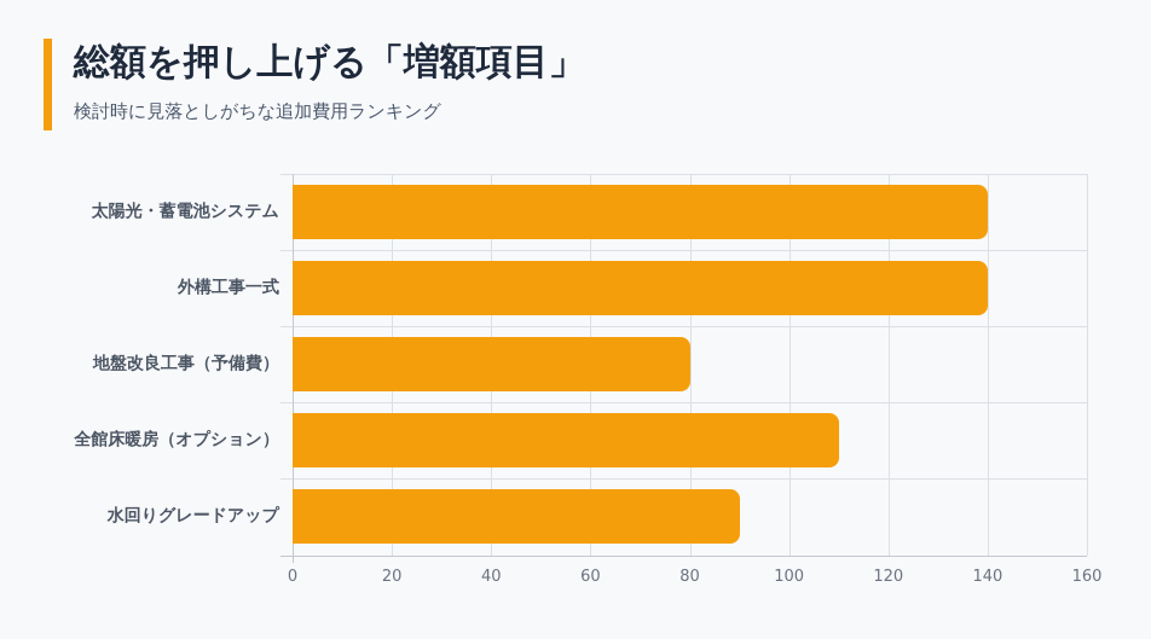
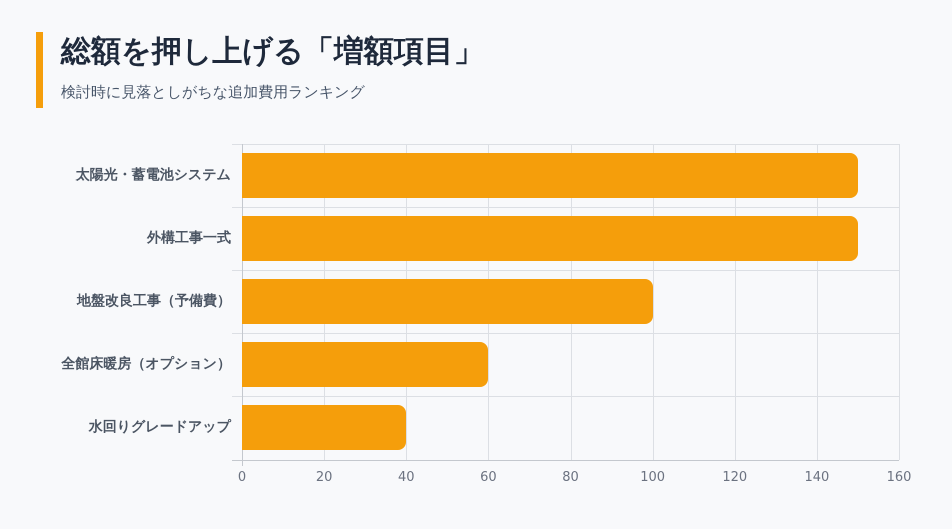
太陽光・蓄電池システム: 140 -> 150
外構工事一式: 140 -> 150
地盤改良工事（予備費）: 80 -> 100
全館床暖房（オプション）: 110 -> 60
水回りグレードアップ: 90 -> 40
